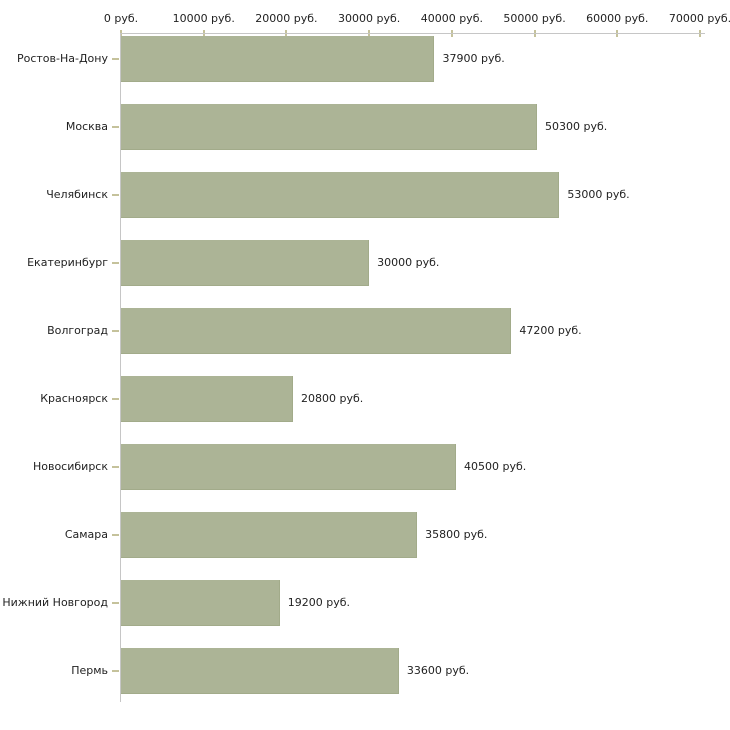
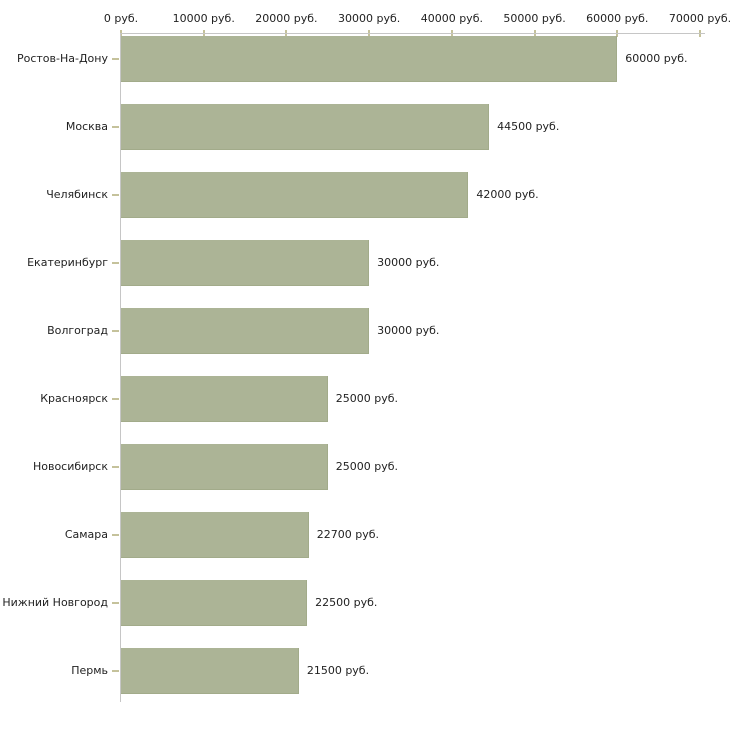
Ростов-На-Дону: 37900 -> 60000
Москва: 50300 -> 44500
Челябинск: 53000 -> 42000
Волгоград: 47200 -> 30000
Красноярск: 20800 -> 25000
Новосибирск: 40500 -> 25000
Самара: 35800 -> 22700
Нижний Новгород: 19200 -> 22500
Пермь: 33600 -> 21500
